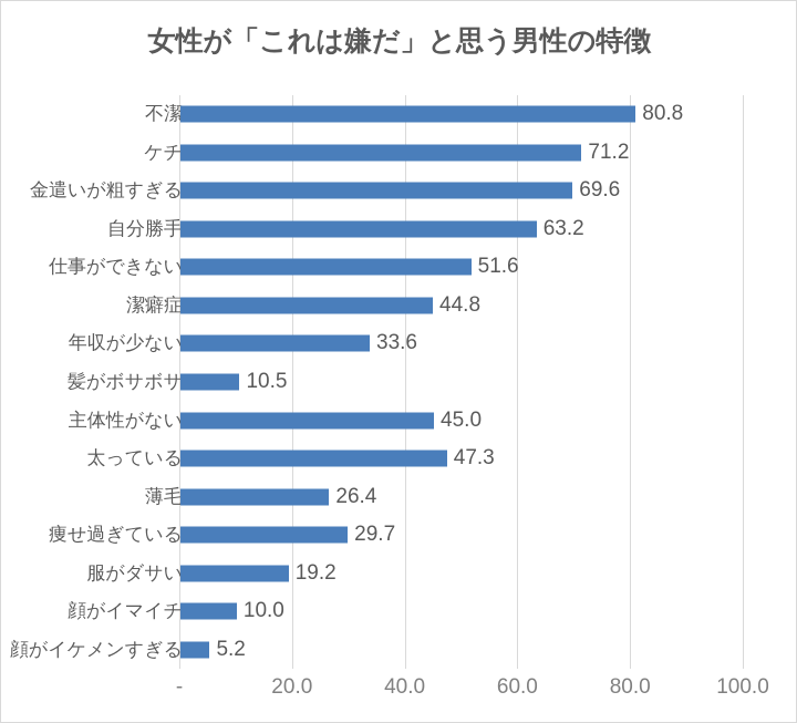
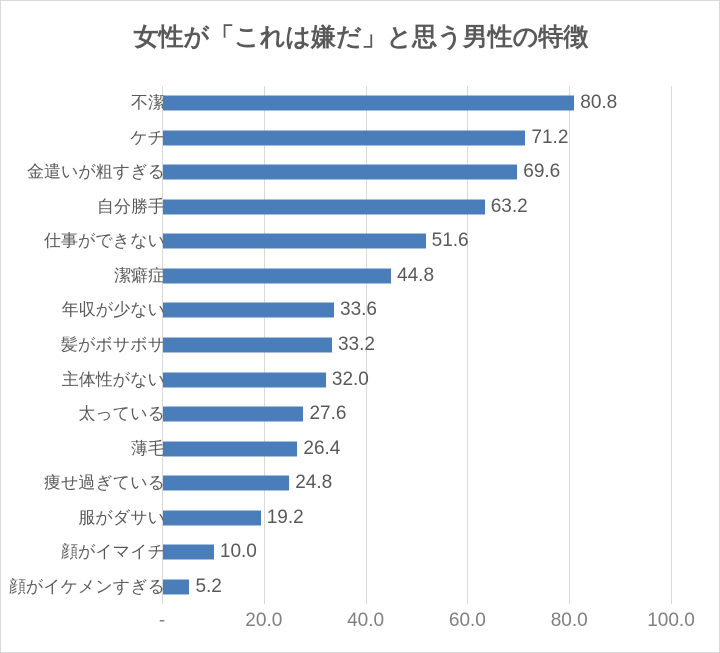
髪がボサボサ: 10.5 -> 33.2
主体性がない: 45.0 -> 32.0
太っている: 47.3 -> 27.6
痩せ過ぎている: 29.7 -> 24.8
